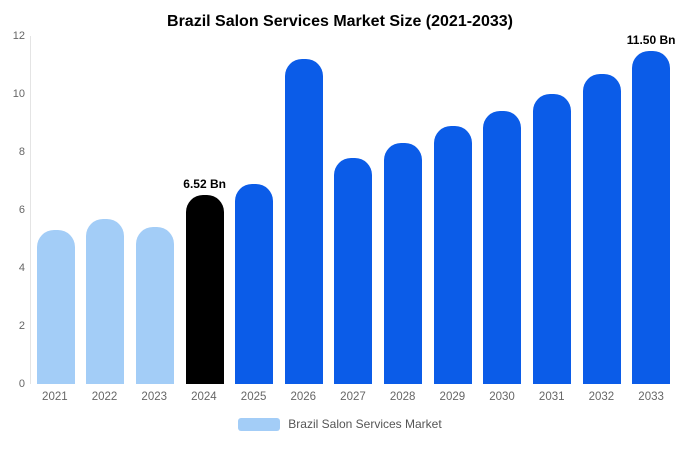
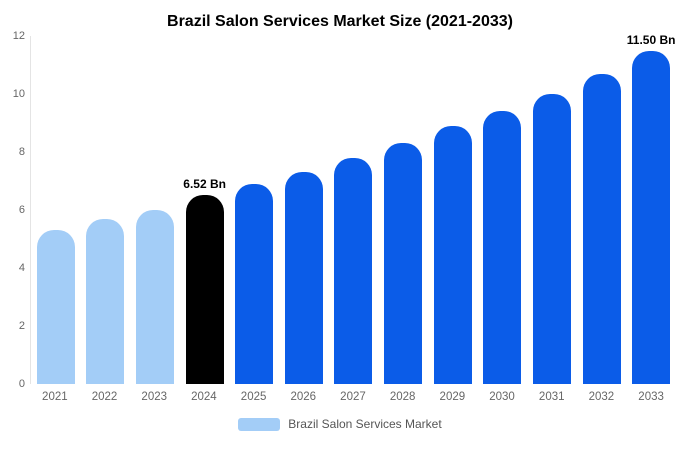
2023: 5.4 -> 6.0
2026: 11.2 -> 7.3
